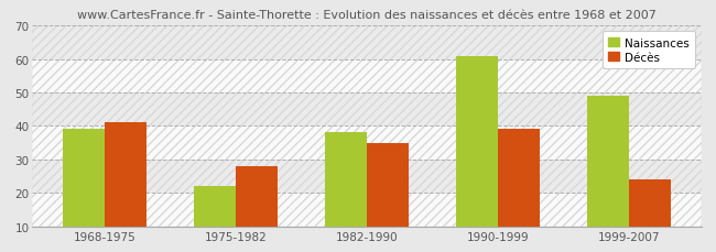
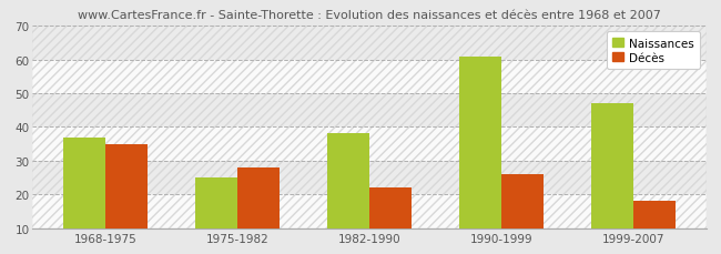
Naissances/1968-1975: 39 -> 37
Décès/1968-1975: 41 -> 35
Naissances/1975-1982: 22 -> 25
Décès/1982-1990: 35 -> 22
Décès/1990-1999: 39 -> 26
Naissances/1999-2007: 49 -> 47
Décès/1999-2007: 24 -> 18
